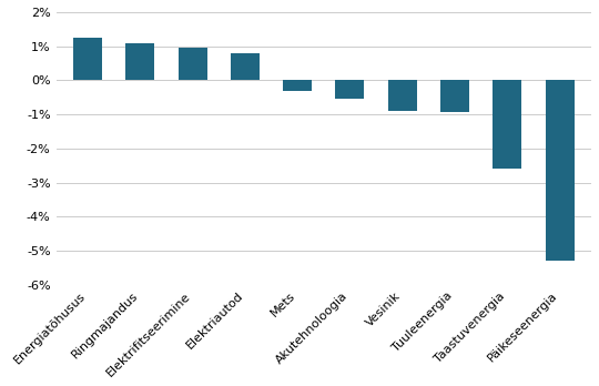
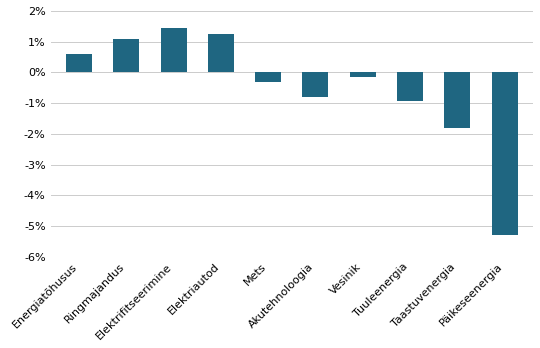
Energiatõhusus: 1.25% -> 0.60%
Elektrifitseerimine: 0.95% -> 1.45%
Elektriautod: 0.80% -> 1.25%
Akutehnoloogia: -0.55% -> -0.80%
Vesinik: -0.90% -> -0.15%
Taastuvenergia: -2.60% -> -1.80%
